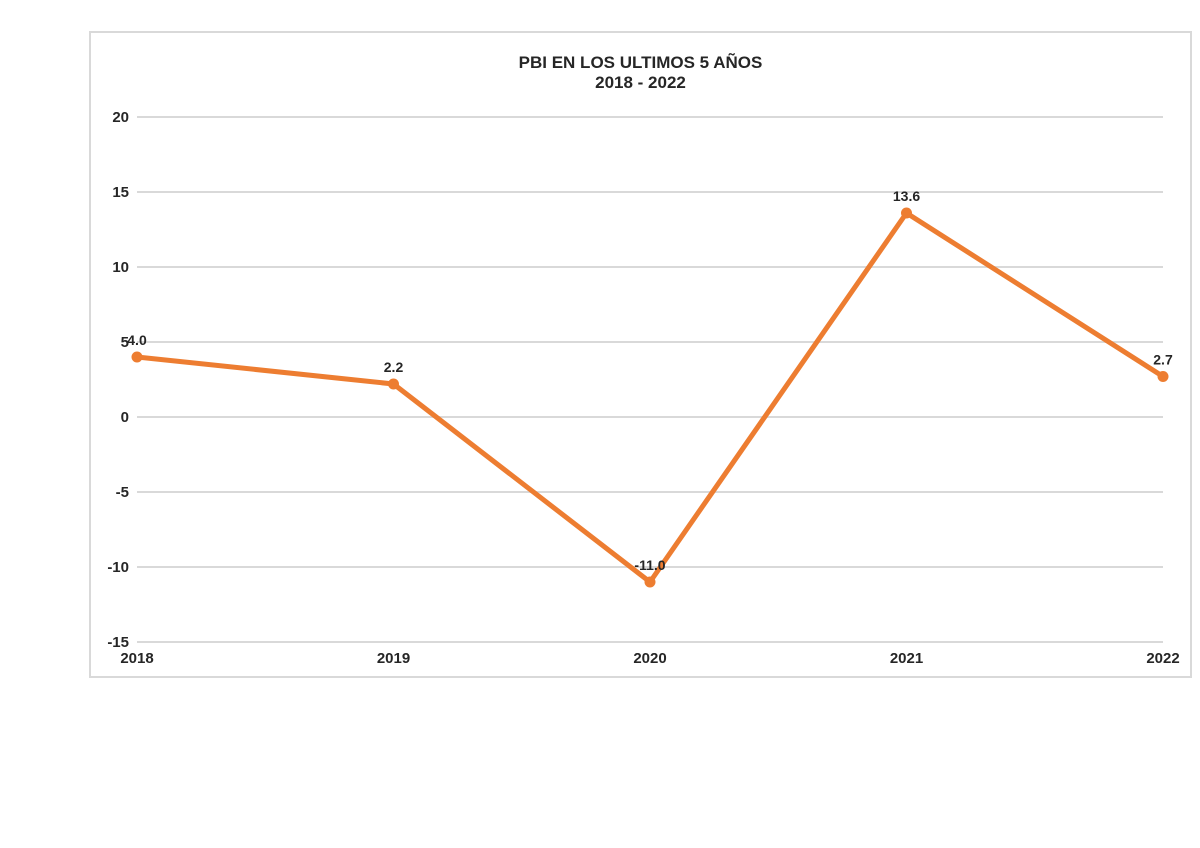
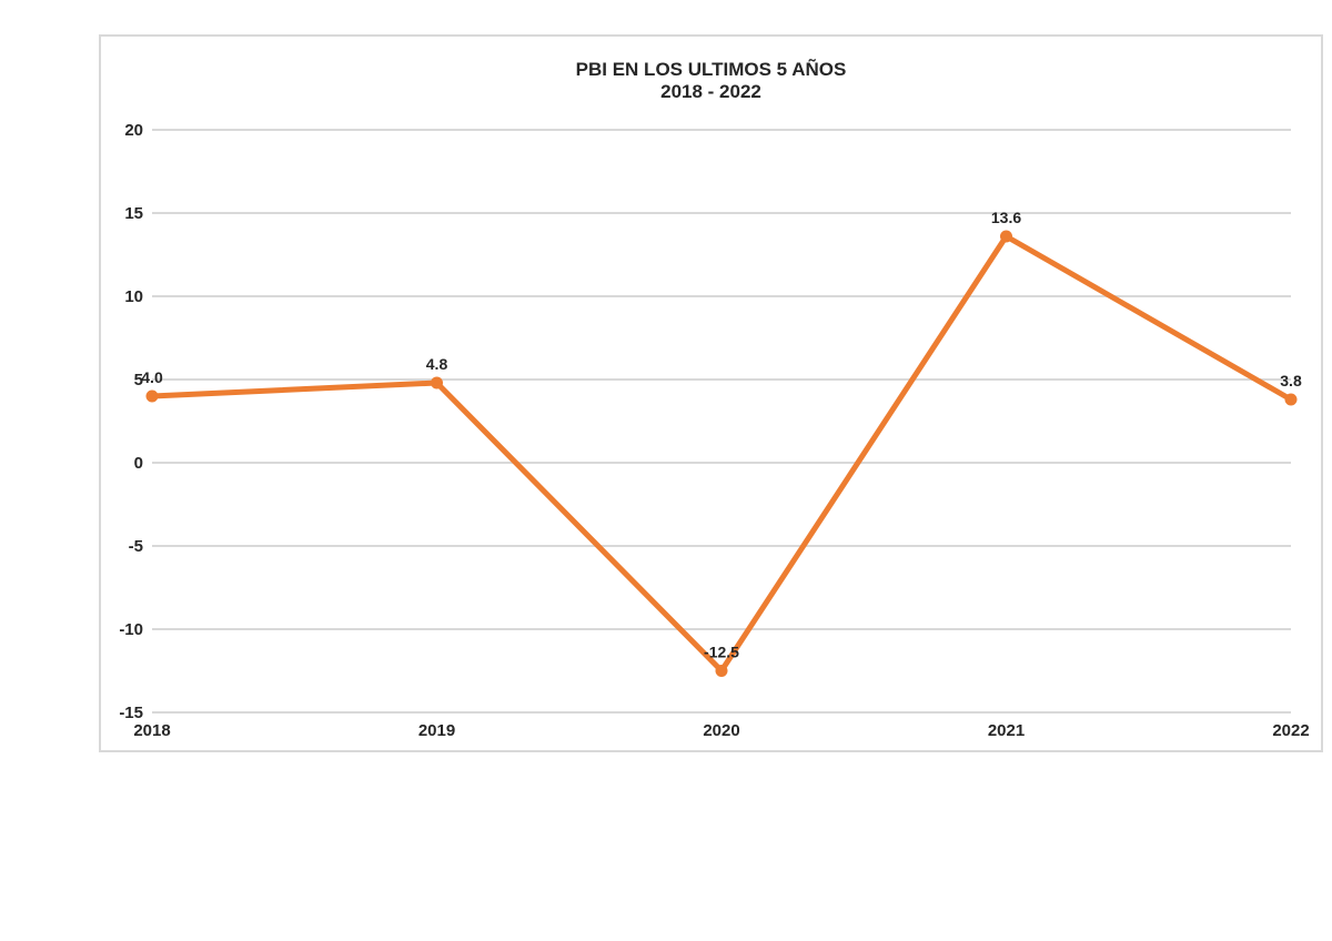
2019: 2.2 -> 4.8
2020: -11.0 -> -12.5
2022: 2.7 -> 3.8
